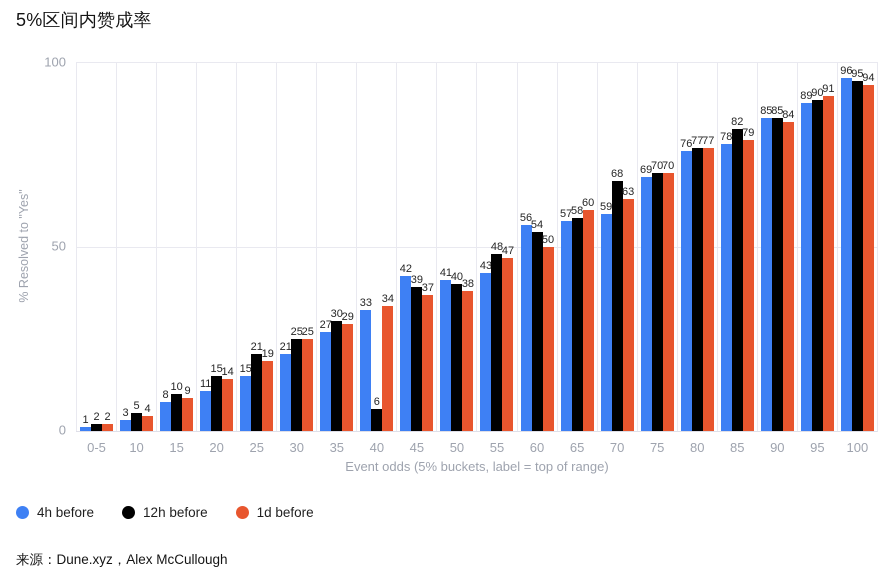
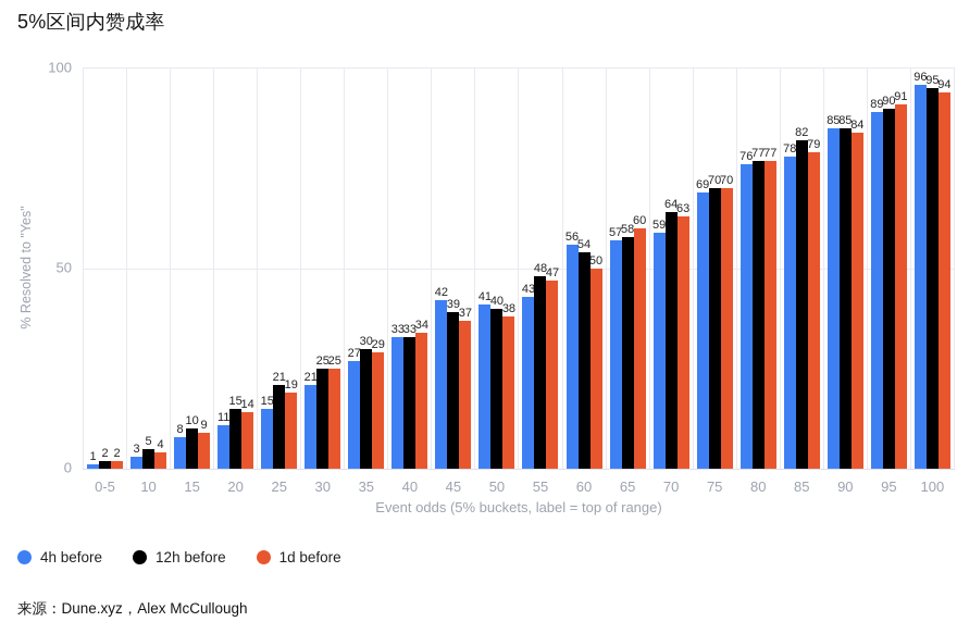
12h before/40: 6 -> 33
12h before/70: 68 -> 64
